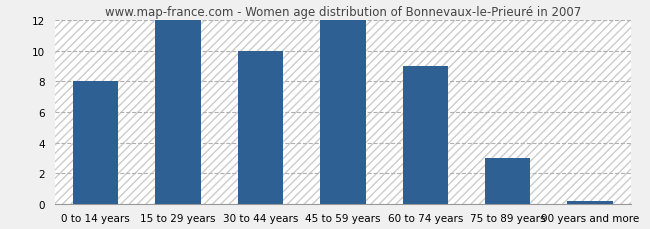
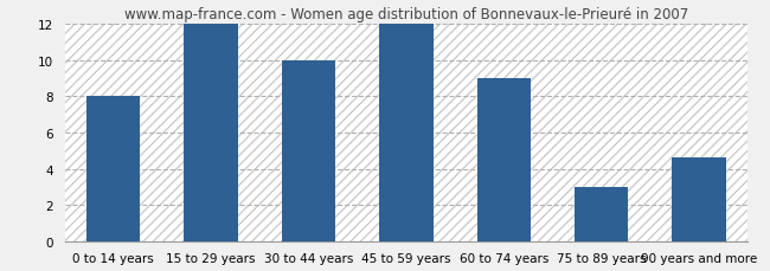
90 years and more: 0.1 -> 4.6
